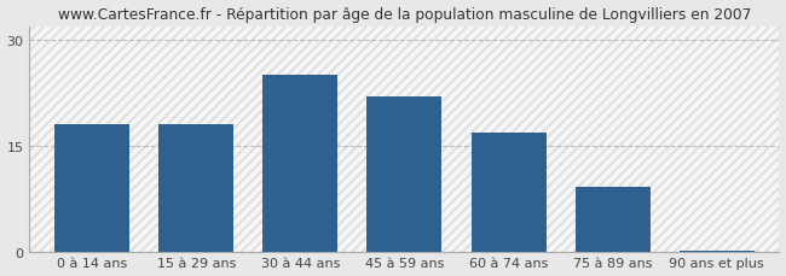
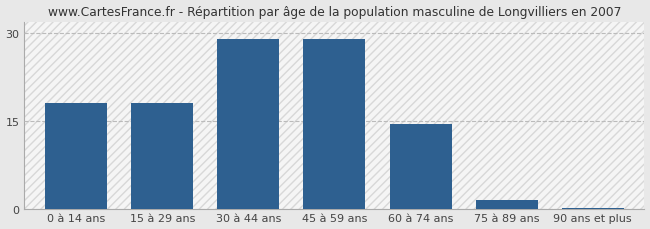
30 à 44 ans: 25.0 -> 29.0
45 à 59 ans: 22.0 -> 29.0
60 à 74 ans: 16.8 -> 14.5
75 à 89 ans: 9.2 -> 1.5
